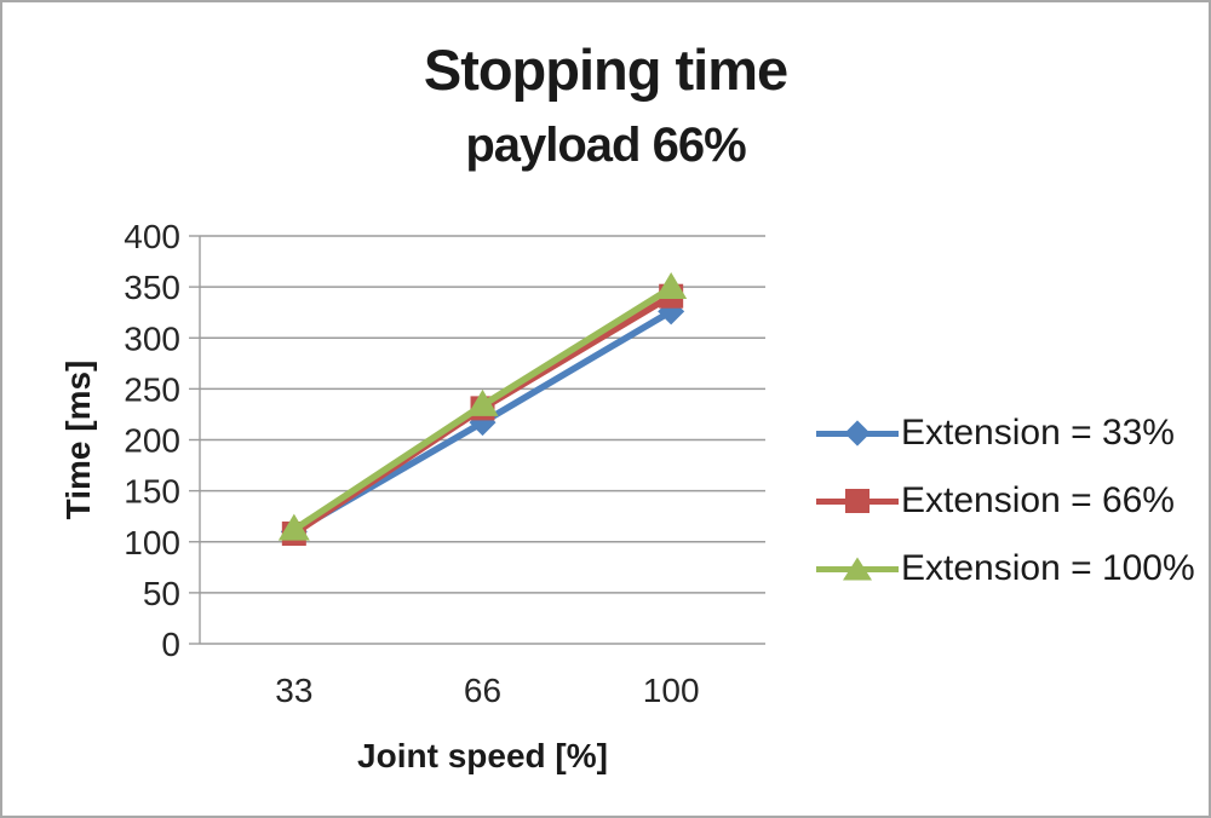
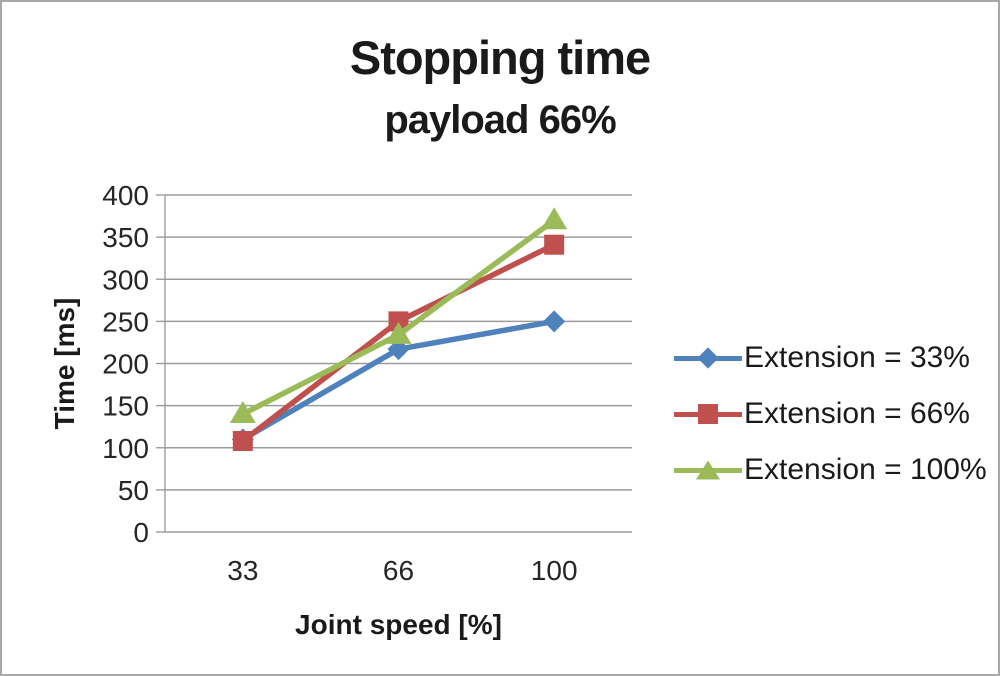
Extension = 100%/33: 110 -> 140
Extension = 66%/66: 230 -> 250
Extension = 33%/100: 330 -> 250
Extension = 100%/100: 350 -> 370
